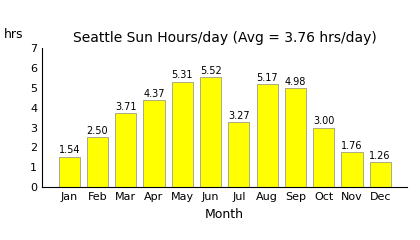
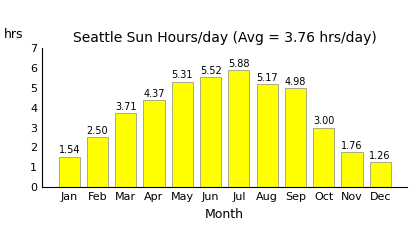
Jul: 3.27 -> 5.88
